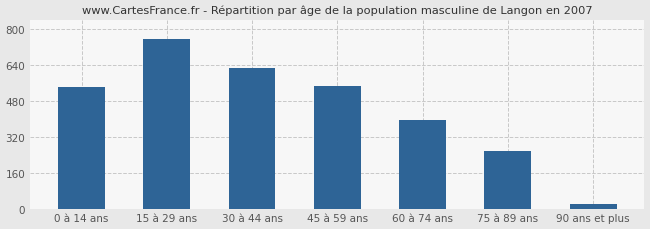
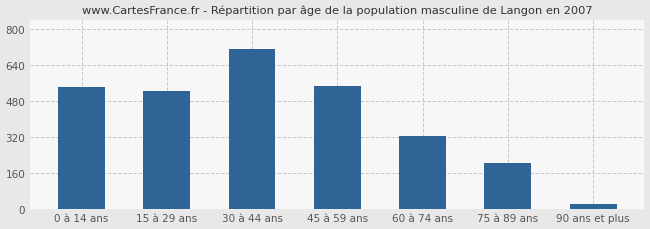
15 à 29 ans: 755 -> 525
30 à 44 ans: 625 -> 710
60 à 74 ans: 395 -> 325
75 à 89 ans: 255 -> 205
